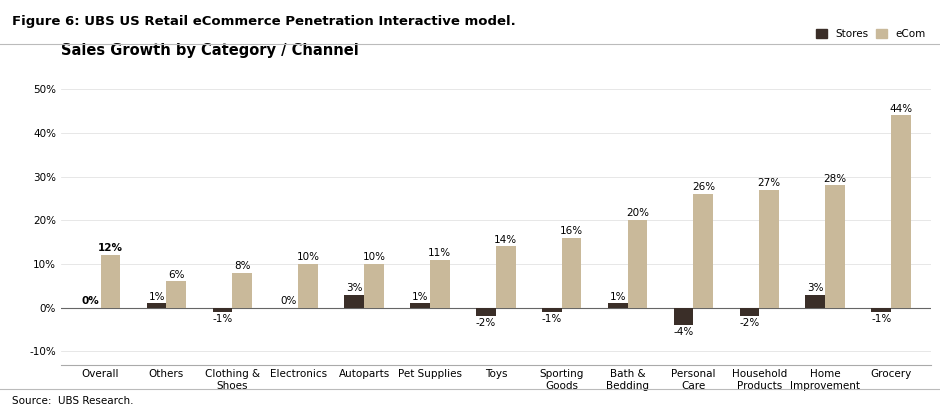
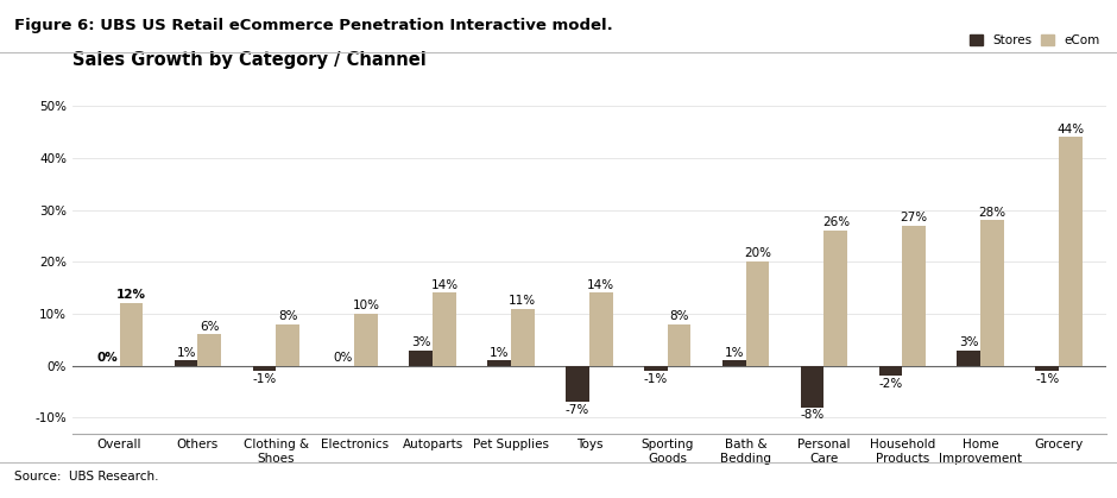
eCom/Autoparts: 10% -> 14%
Stores/Toys: -2% -> -7%
eCom/Sporting Goods: 16% -> 8%
Stores/Personal Care: -4% -> -8%
